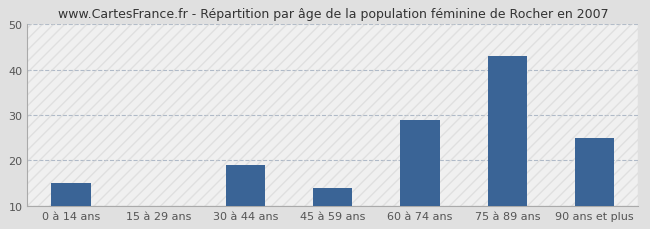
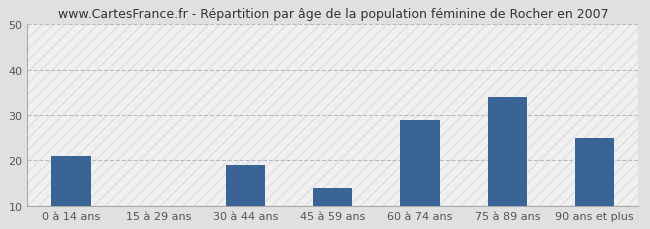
0 à 14 ans: 15 -> 21
75 à 89 ans: 43 -> 34
